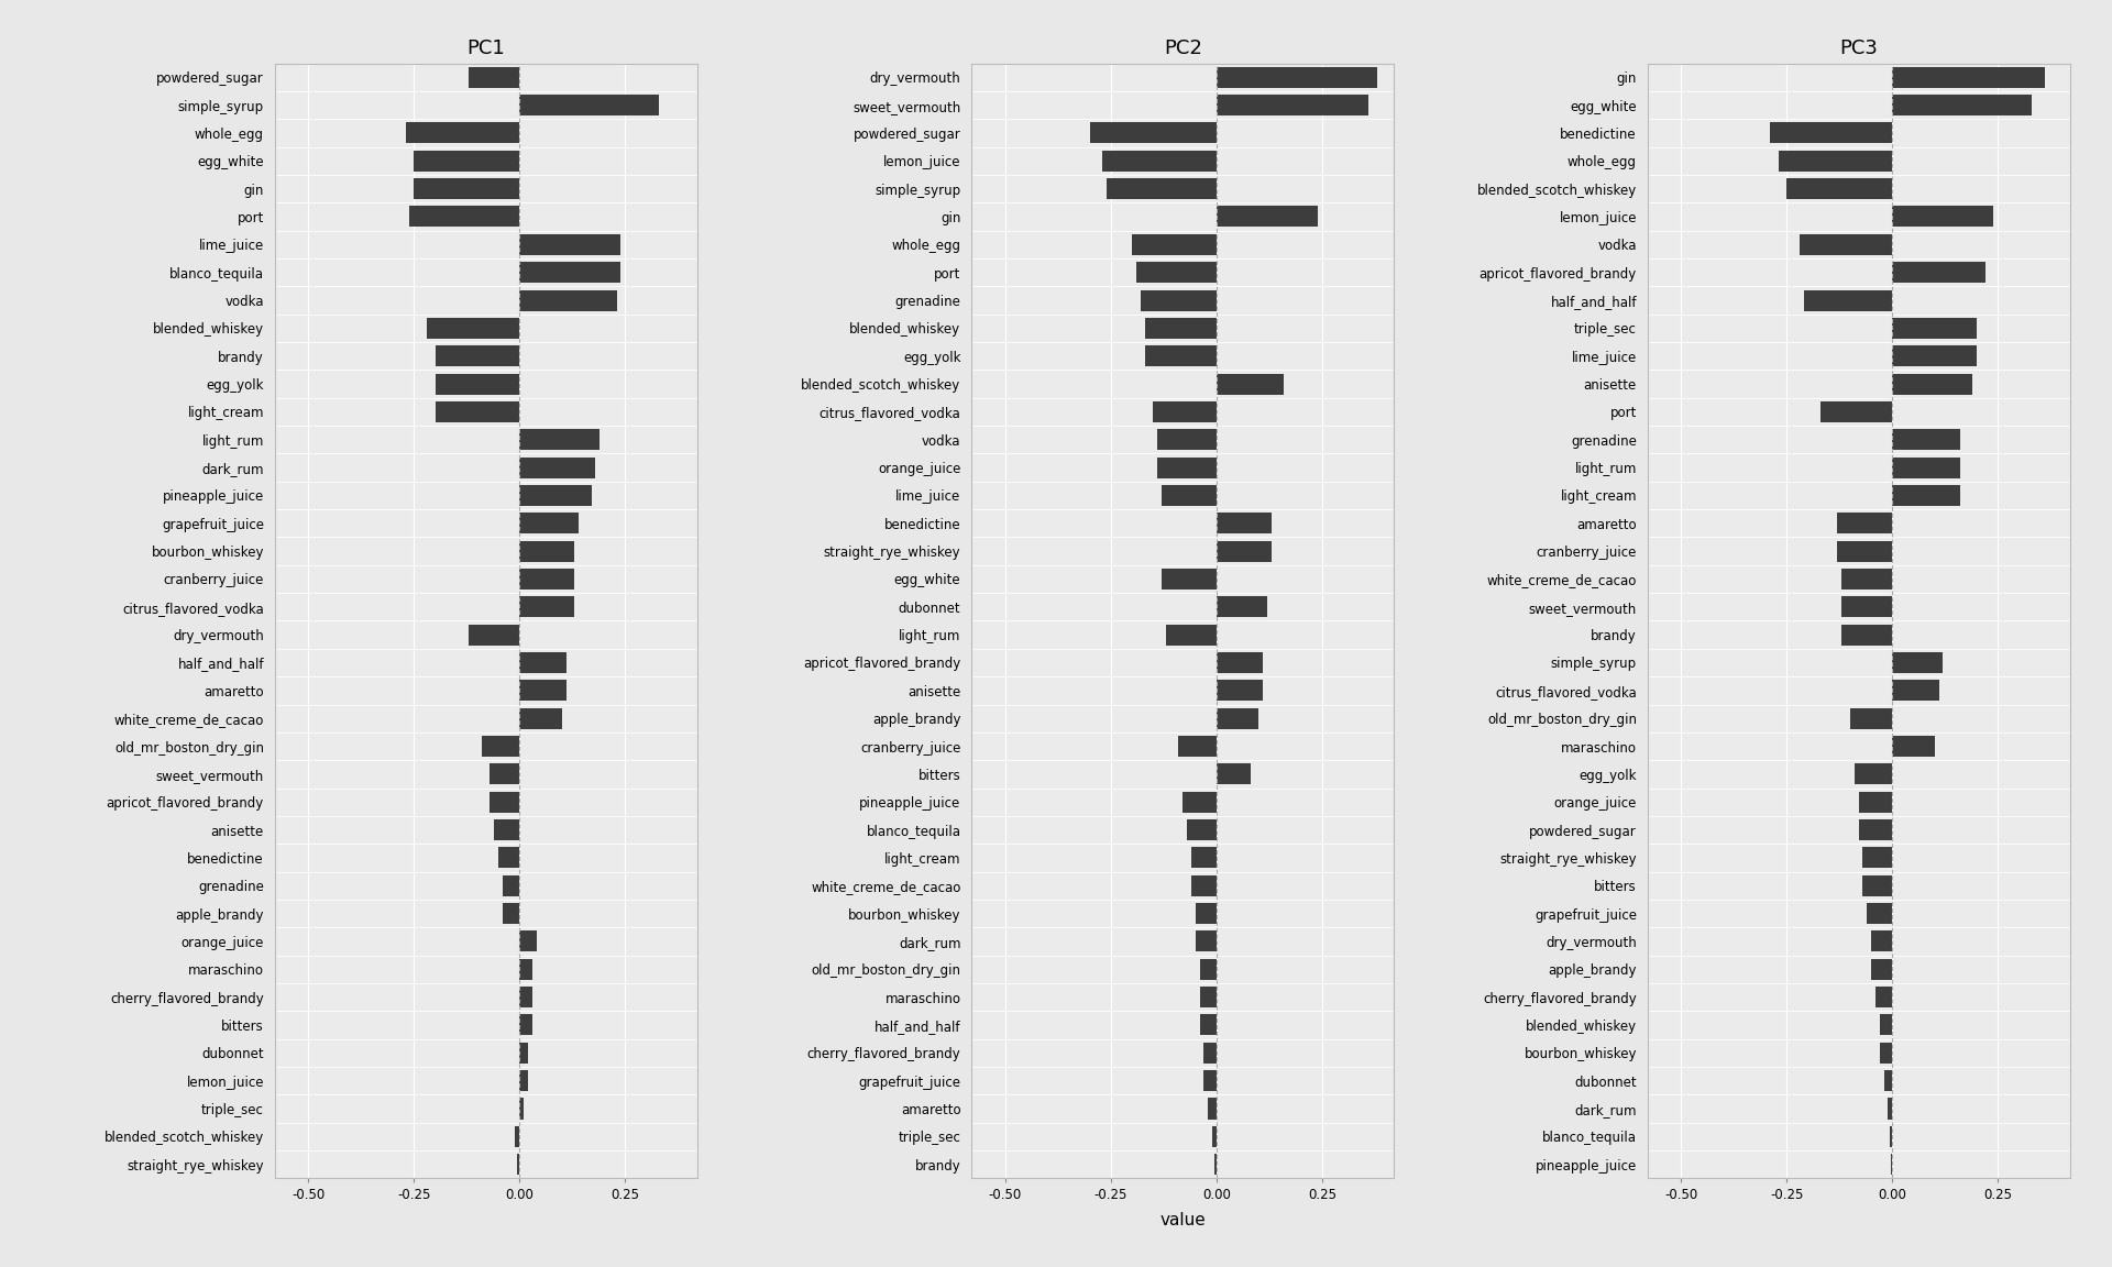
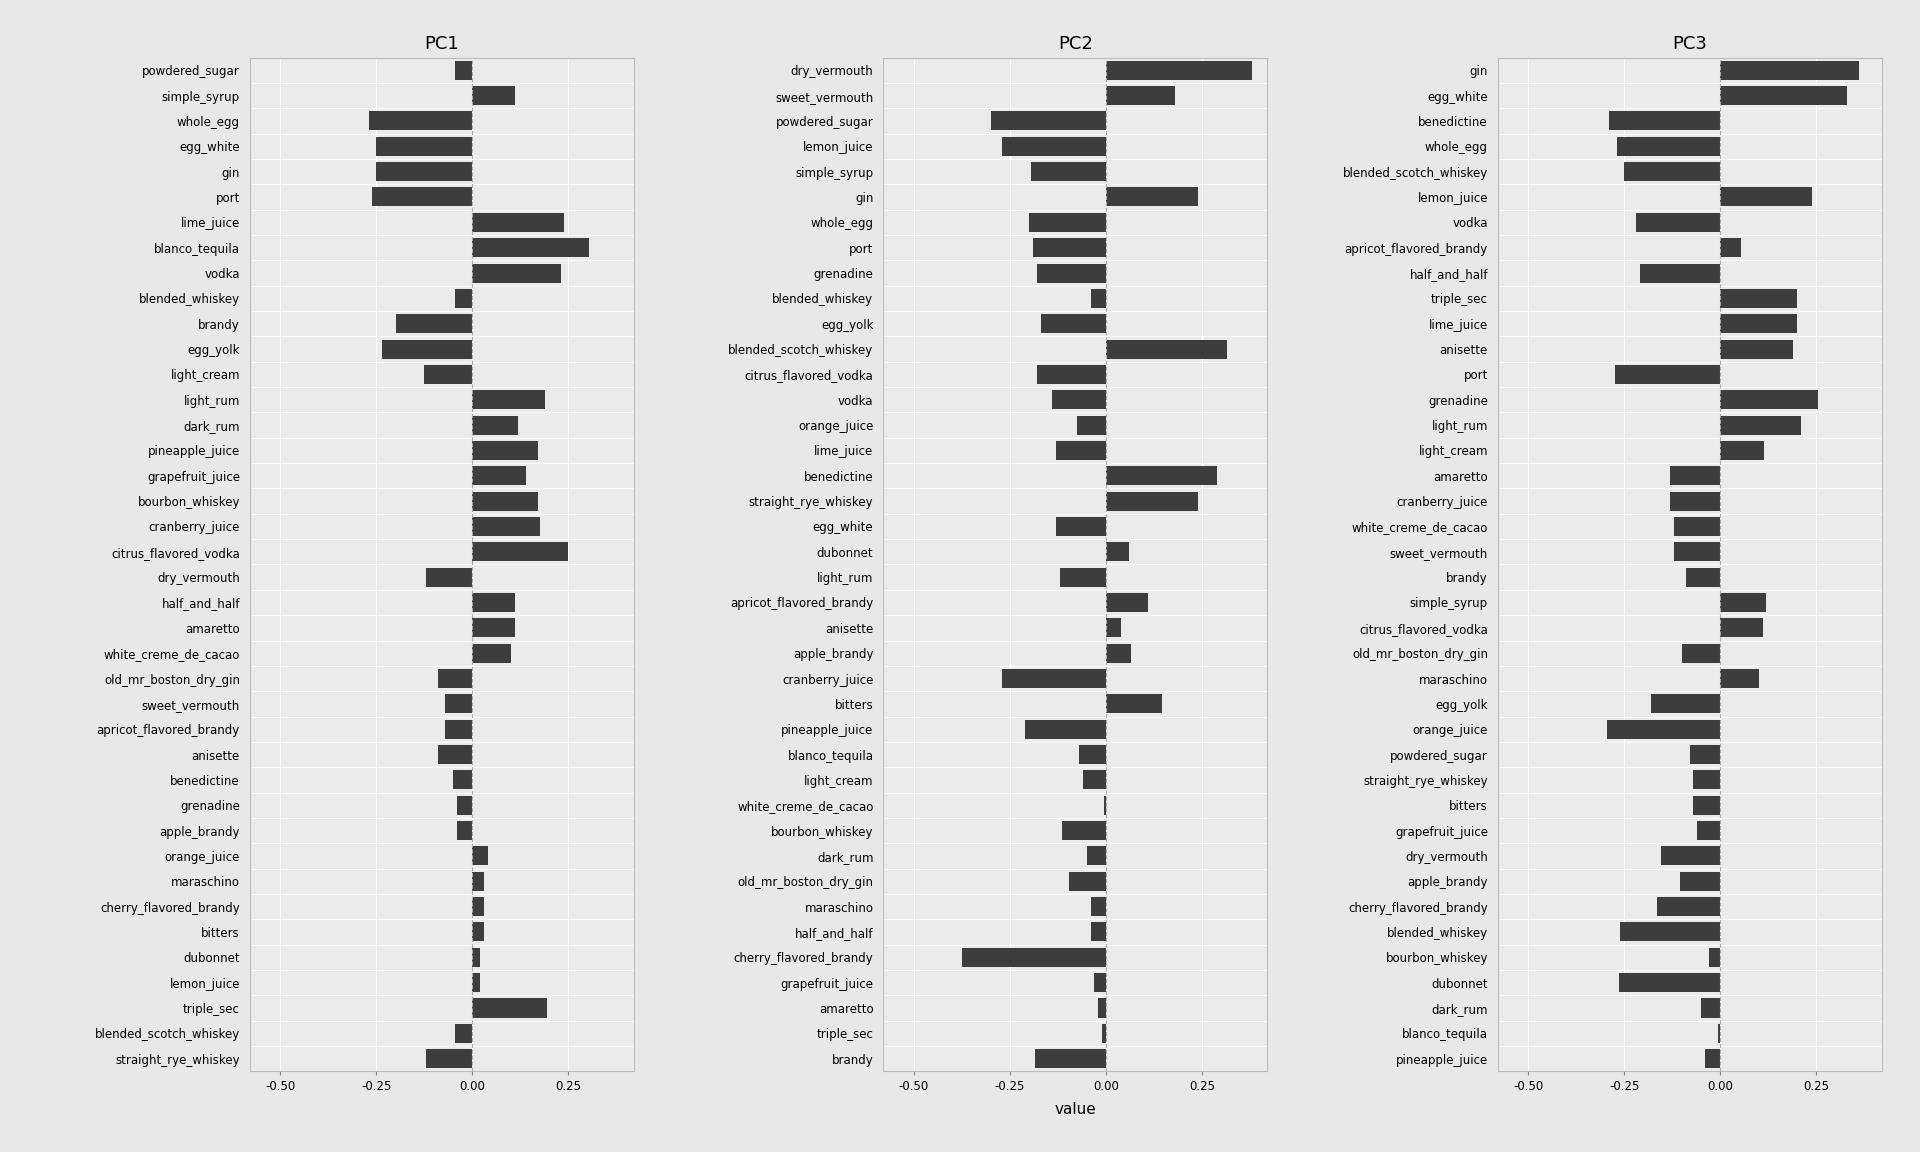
PC1/powdered_sugar: -0.120 -> -0.045
PC1/simple_syrup: 0.330 -> 0.110
PC1/blanco_tequila: 0.240 -> 0.305
PC1/blended_whiskey: -0.220 -> -0.045
PC1/egg_yolk: -0.200 -> -0.235
PC1/light_cream: -0.200 -> -0.125
PC1/dark_rum: 0.180 -> 0.120
PC1/bourbon_whiskey: 0.130 -> 0.170
PC1/cranberry_juice: 0.130 -> 0.175
PC1/citrus_flavored_vodka: 0.130 -> 0.250
PC1/anisette: -0.060 -> -0.090
PC1/triple_sec: 0.010 -> 0.195
PC1/blended_scotch_whiskey: -0.010 -> -0.045
PC1/straight_rye_whiskey: -0.005 -> -0.120
PC2/sweet_vermouth: 0.360 -> 0.180
PC2/simple_syrup: -0.260 -> -0.195
PC2/blended_whiskey: -0.170 -> -0.040
PC2/blended_scotch_whiskey: 0.160 -> 0.315
PC2/citrus_flavored_vodka: -0.150 -> -0.180
PC2/orange_juice: -0.140 -> -0.075
PC2/benedictine: 0.130 -> 0.290
PC2/straight_rye_whiskey: 0.130 -> 0.240
PC2/dubonnet: 0.120 -> 0.060
PC2/anisette: 0.110 -> 0.040
PC2/apple_brandy: 0.100 -> 0.065
PC2/cranberry_juice: -0.090 -> -0.270
PC2/bitters: 0.080 -> 0.145
PC2/pineapple_juice: -0.080 -> -0.210
PC2/white_creme_de_cacao: -0.060 -> -0.005
PC2/bourbon_whiskey: -0.050 -> -0.115
PC2/old_mr_boston_dry_gin: -0.040 -> -0.095
PC2/cherry_flavored_brandy: -0.030 -> -0.375
PC2/brandy: -0.005 -> -0.185
PC3/apricot_flavored_brandy: 0.220 -> 0.055
PC3/port: -0.170 -> -0.275
PC3/grenadine: 0.160 -> 0.255
PC3/light_rum: 0.160 -> 0.210
PC3/light_cream: 0.160 -> 0.115
PC3/brandy: -0.120 -> -0.090
PC3/egg_yolk: -0.090 -> -0.180
PC3/orange_juice: -0.080 -> -0.295
PC3/dry_vermouth: -0.050 -> -0.155
PC3/apple_brandy: -0.050 -> -0.105
PC3/cherry_flavored_brandy: -0.040 -> -0.165
PC3/blended_whiskey: -0.030 -> -0.260
PC3/dubonnet: -0.020 -> -0.265
PC3/dark_rum: -0.010 -> -0.050
PC3/pineapple_juice: -0.003 -> -0.040
